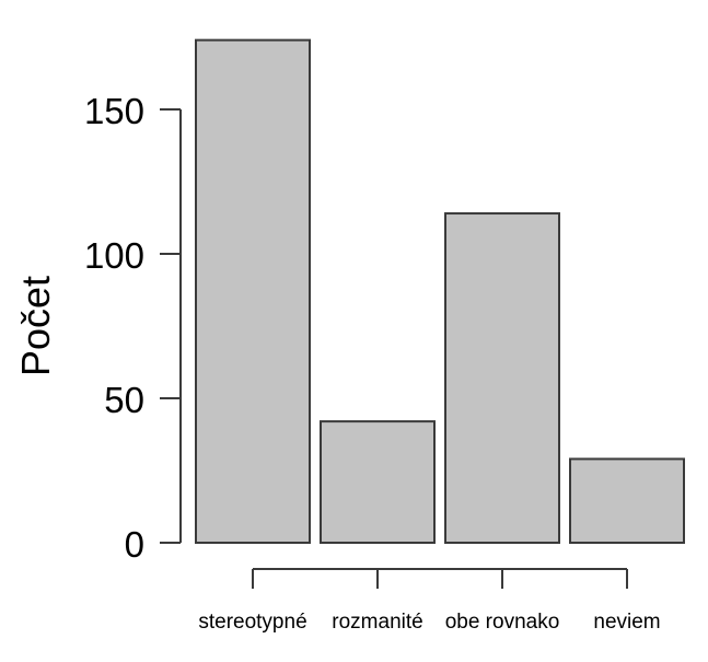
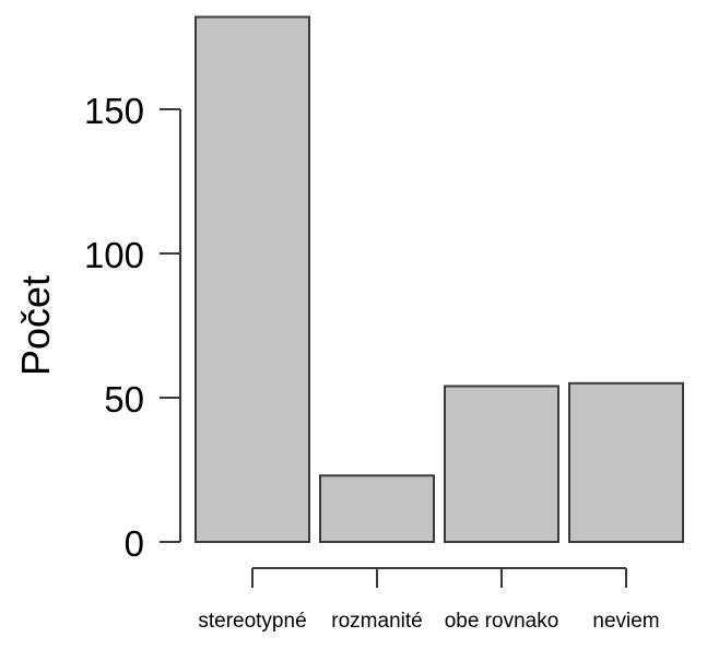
stereotypné: 174 -> 182
rozmanité: 42 -> 23
obe rovnako: 114 -> 54
neviem: 29 -> 55
